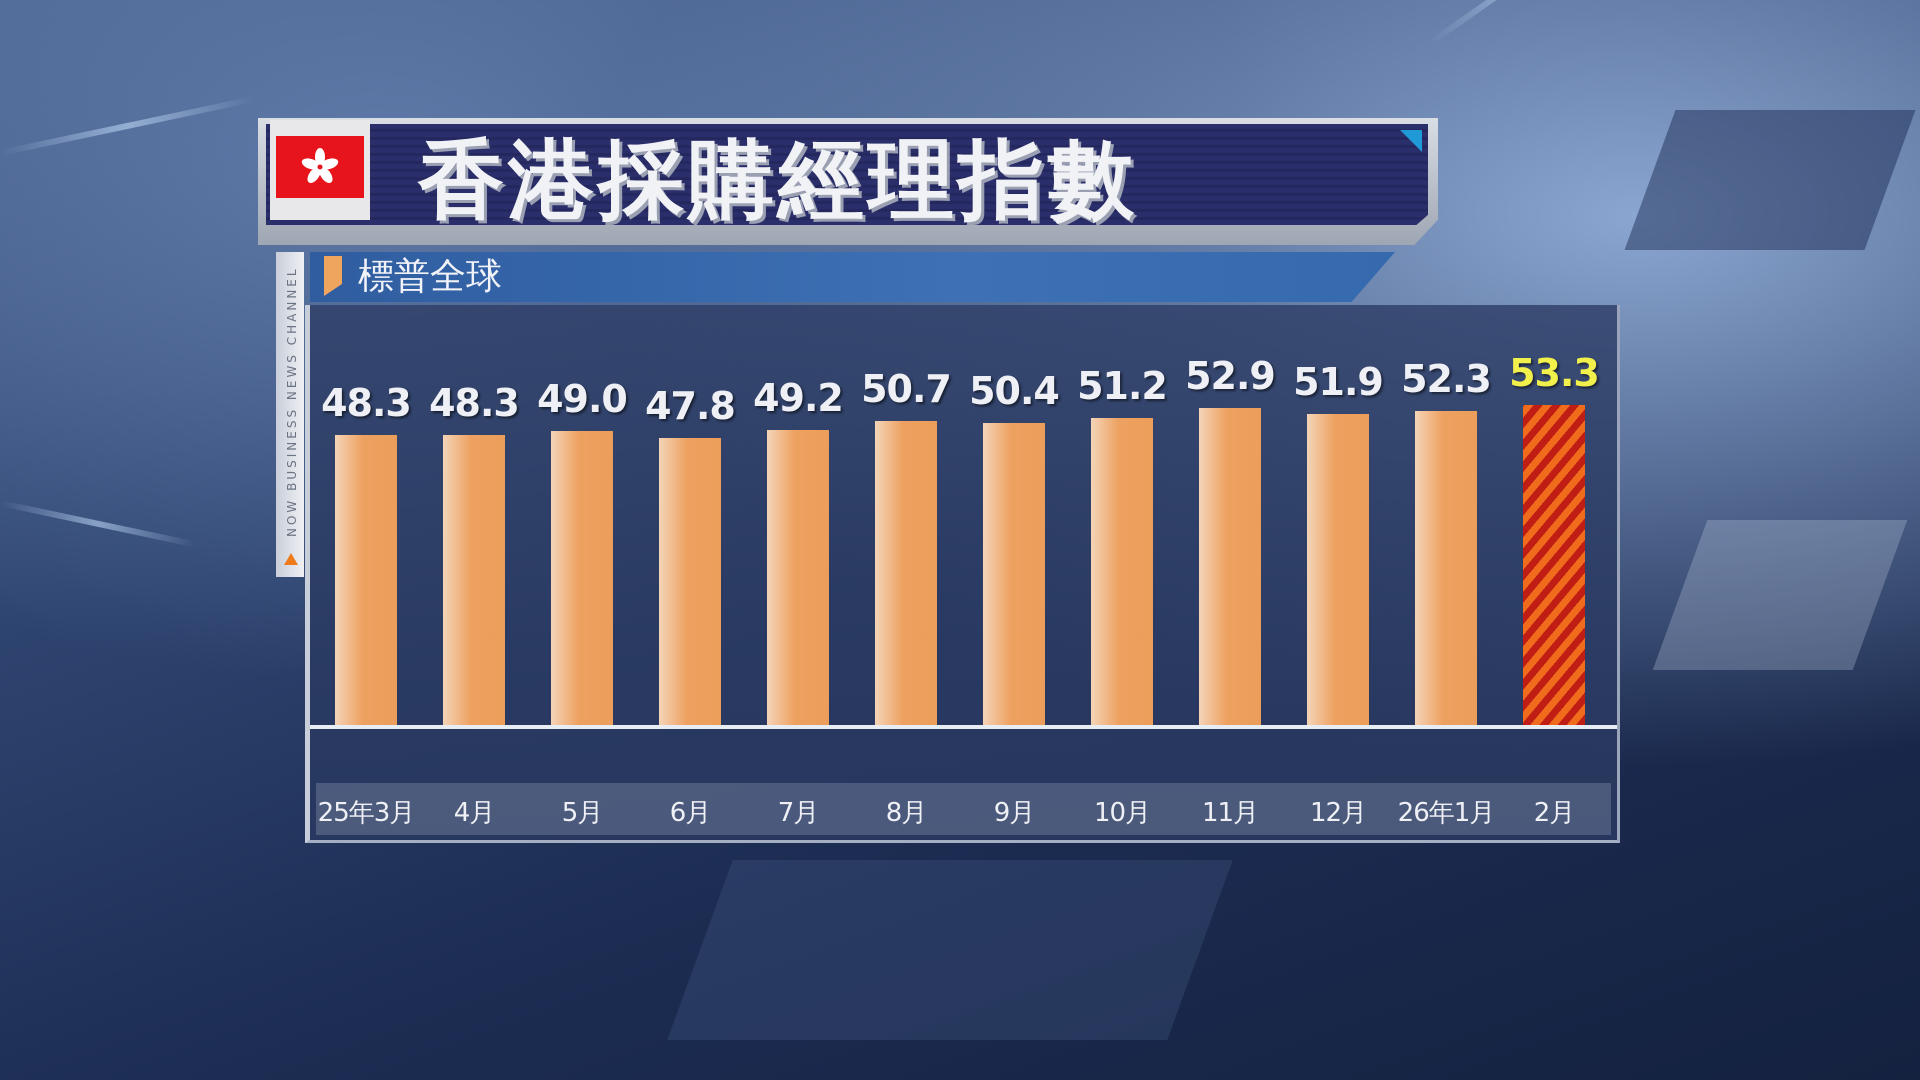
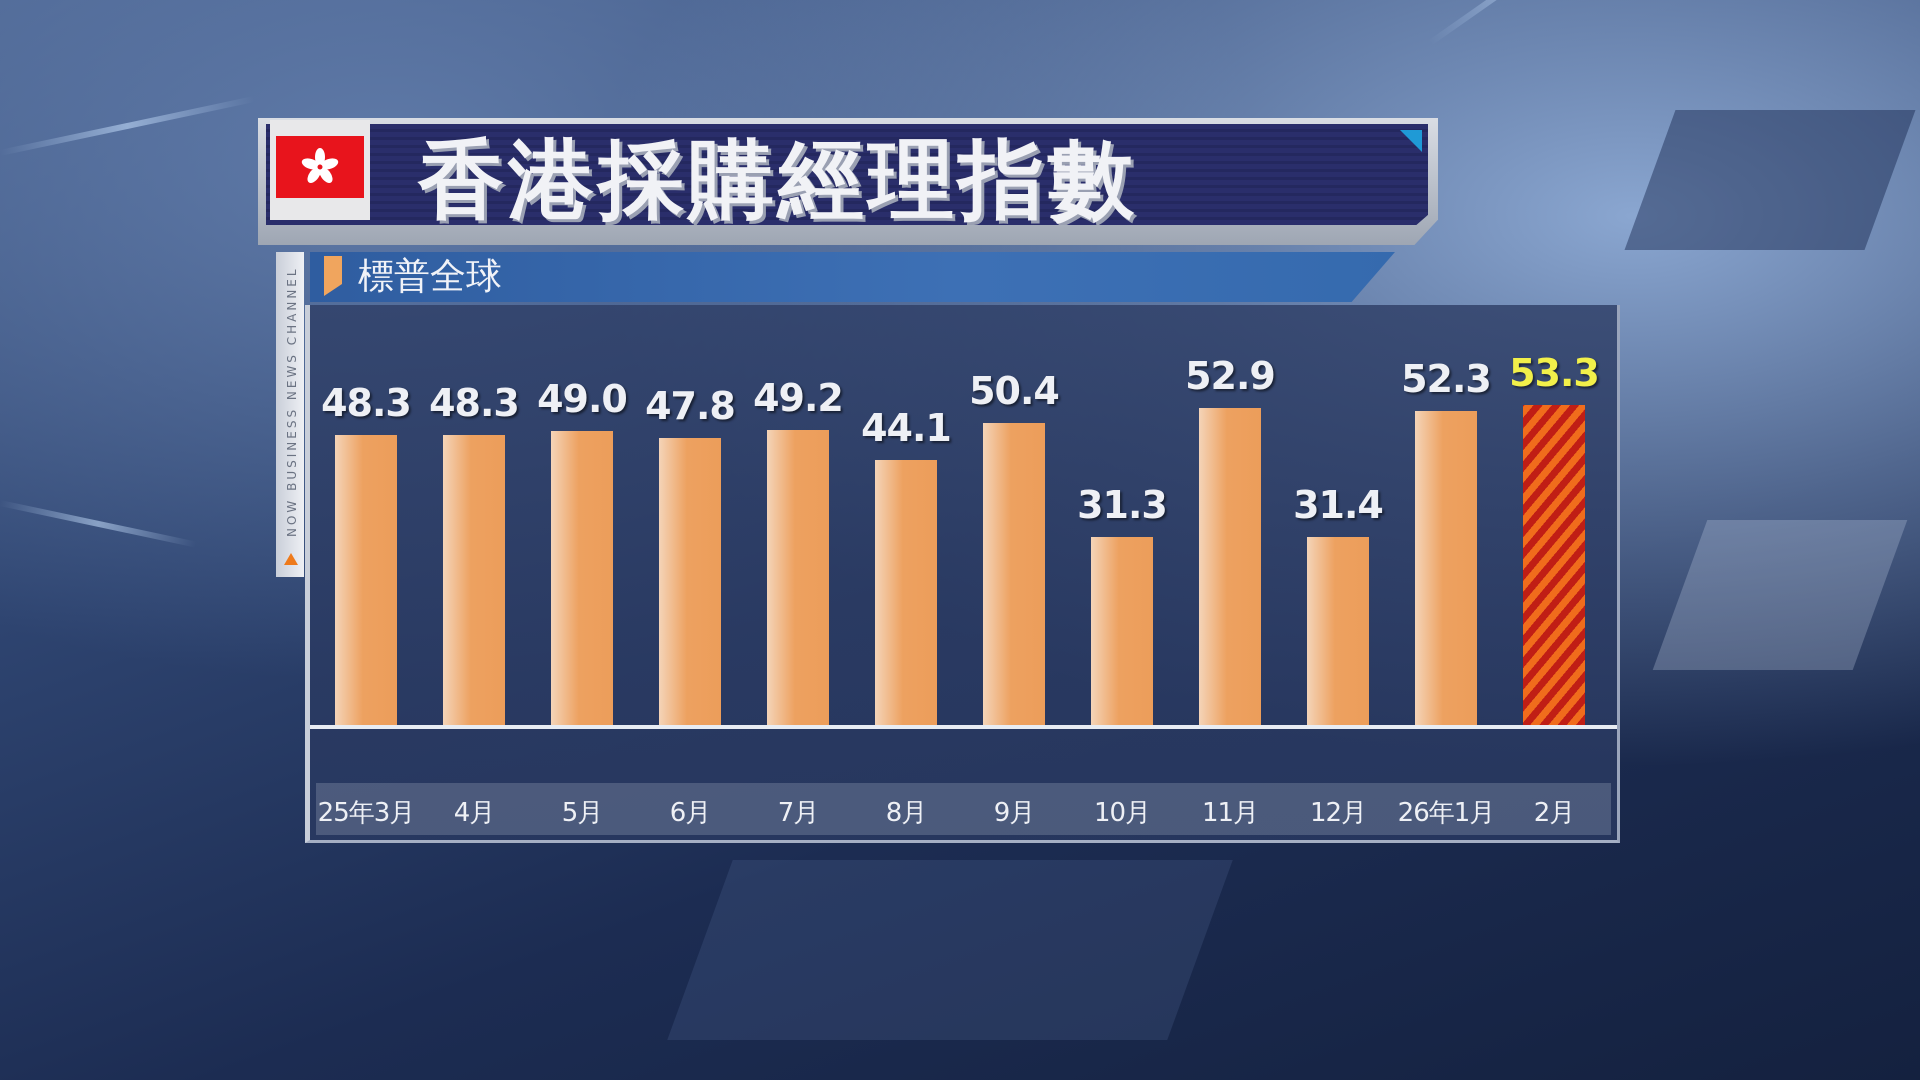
8月: 50.7 -> 44.1
10月: 51.2 -> 31.3
12月: 51.9 -> 31.4
